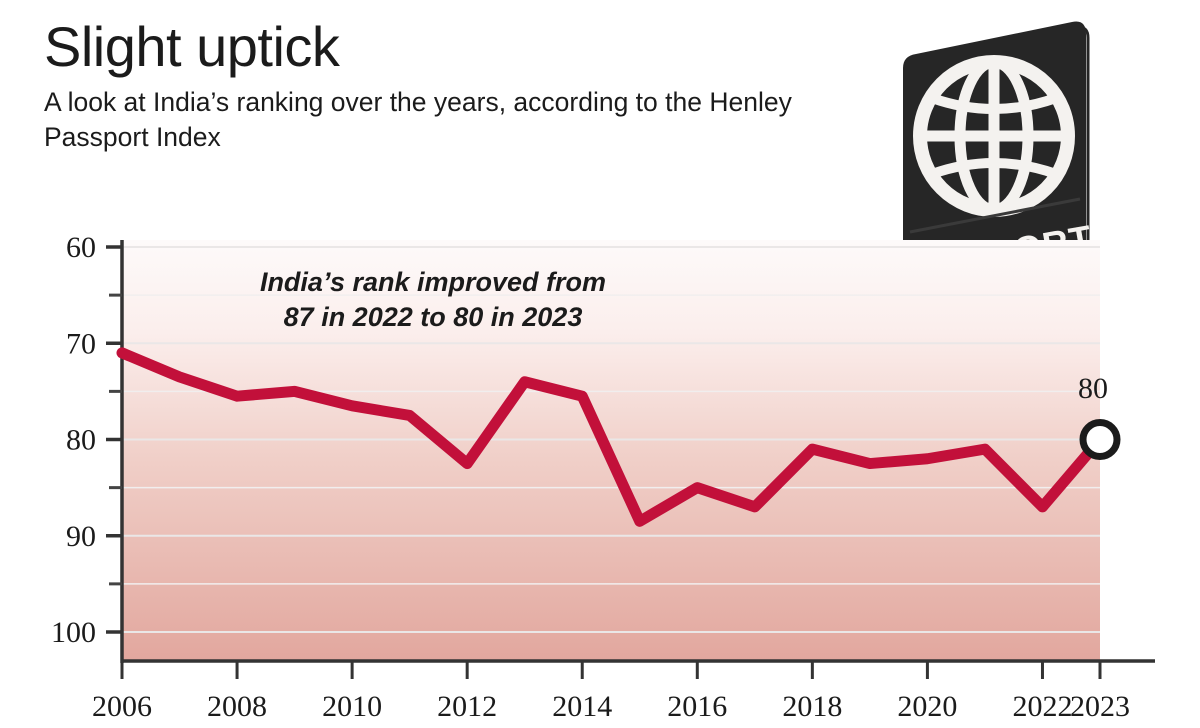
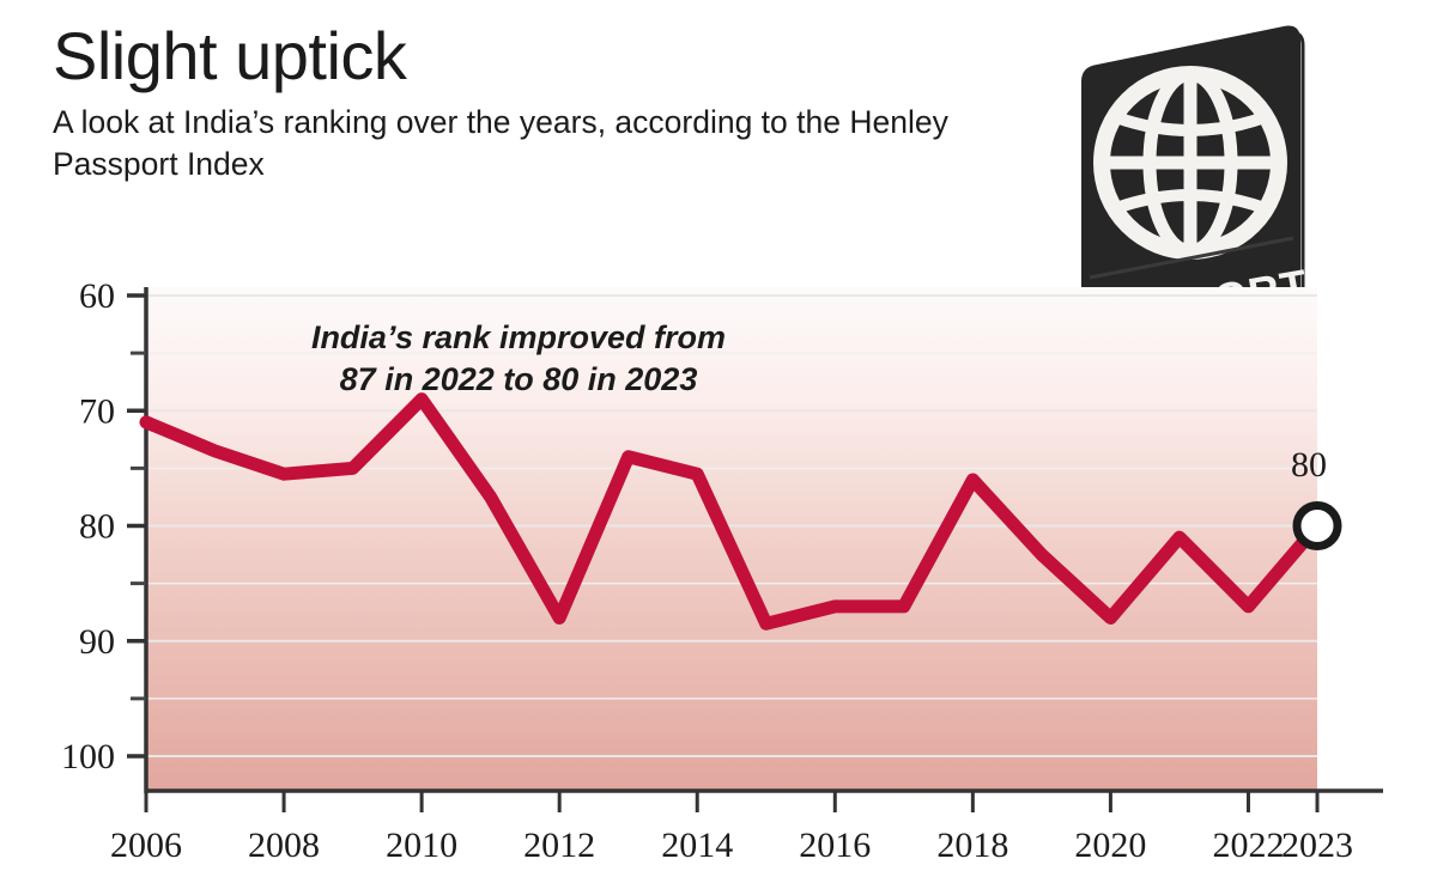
2010: 76 -> 69
2012: 82 -> 88
2016: 85 -> 87
2018: 81 -> 76
2020: 82 -> 88
